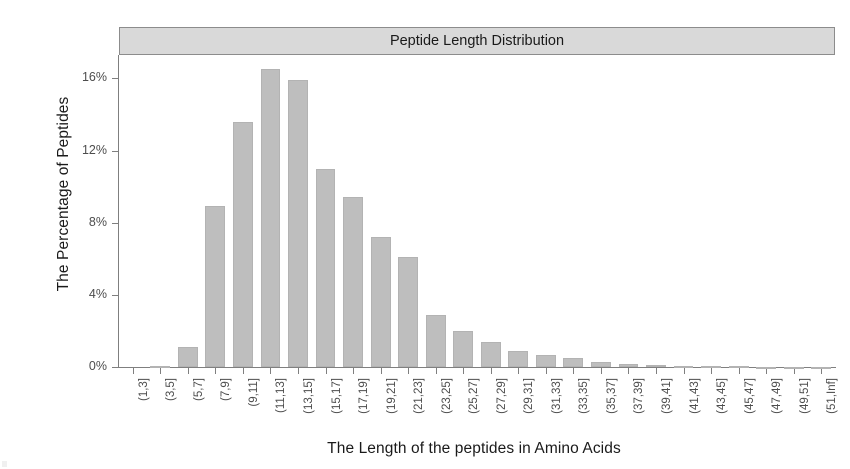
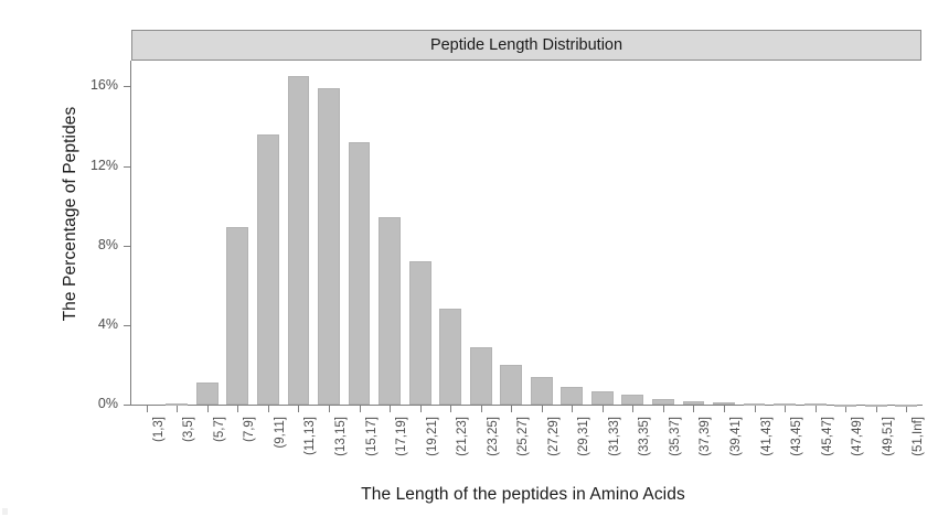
(15,17]: 11.0% -> 13.2%
(21,23]: 6.1% -> 4.8%
